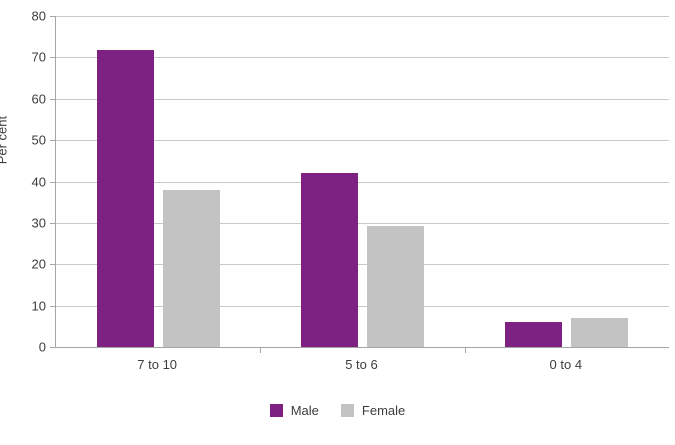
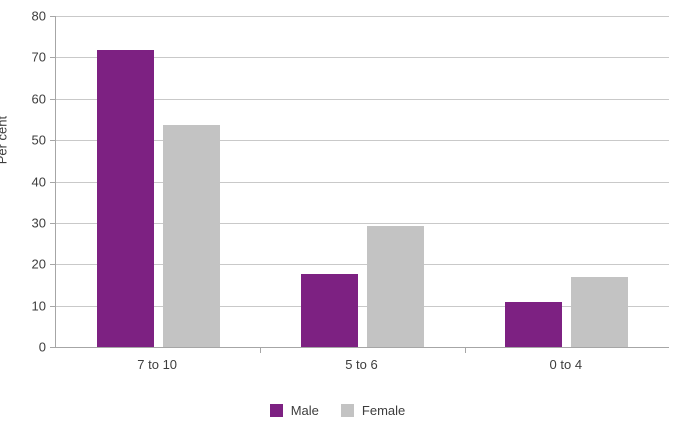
Female/7 to 10: 38 -> 54
Male/5 to 6: 42 -> 18
Male/0 to 4: 6 -> 11
Female/0 to 4: 7 -> 17
